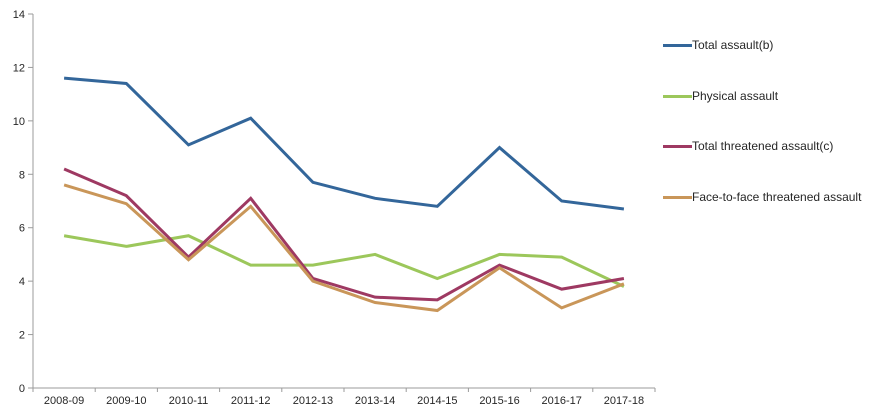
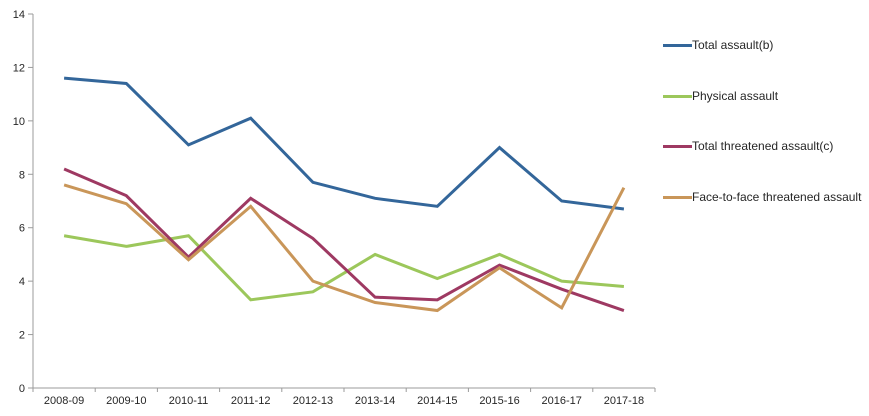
Physical assault/2011-12: 4.6 -> 3.3
Physical assault/2012-13: 4.6 -> 3.6
Total threatened assault(c)/2012-13: 4.1 -> 5.6
Physical assault/2016-17: 4.9 -> 4.0
Total threatened assault(c)/2017-18: 4.1 -> 2.9
Face-to-face threatened assault/2017-18: 3.9 -> 7.5
